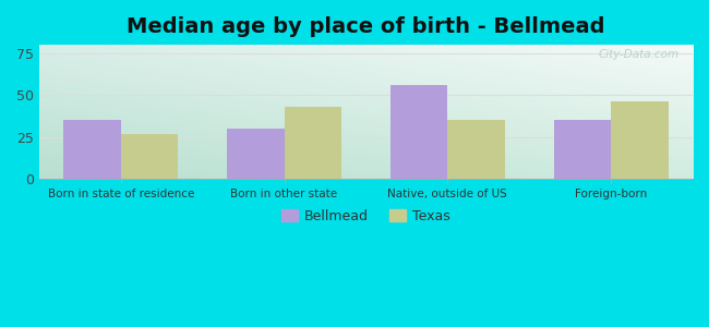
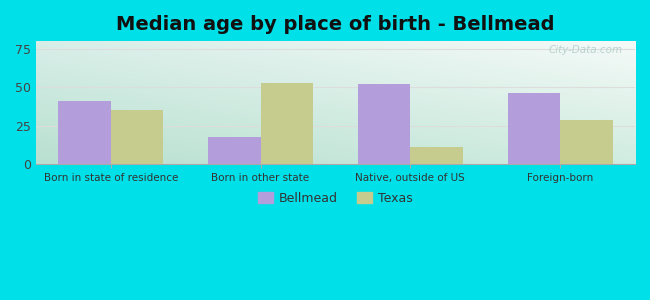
Bellmead/Born in state of residence: 35 -> 41
Texas/Born in state of residence: 27 -> 35
Bellmead/Born in other state: 30 -> 18
Texas/Born in other state: 43 -> 53
Bellmead/Native, outside of US: 56 -> 52
Texas/Native, outside of US: 35 -> 11
Bellmead/Foreign-born: 35 -> 46
Texas/Foreign-born: 46 -> 29
